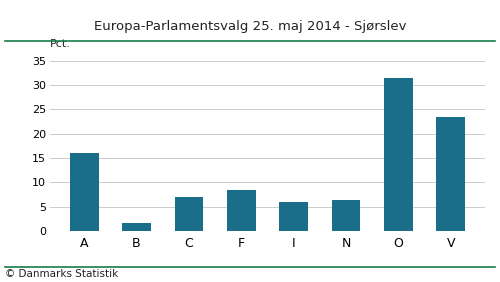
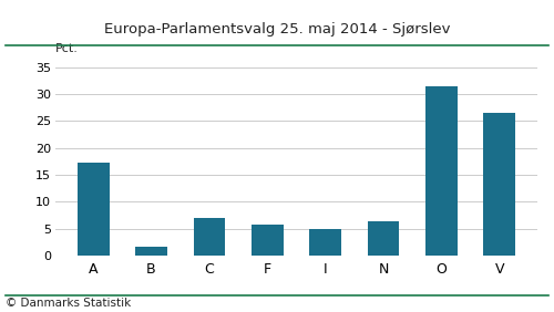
A: 16.0 -> 17.2
F: 8.5 -> 5.7
I: 6.0 -> 4.9
V: 23.5 -> 26.4
